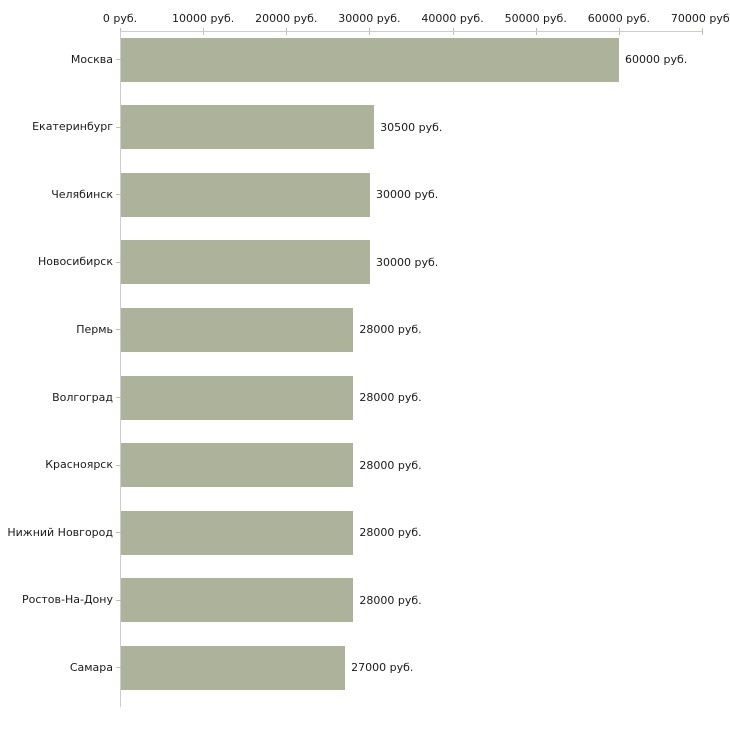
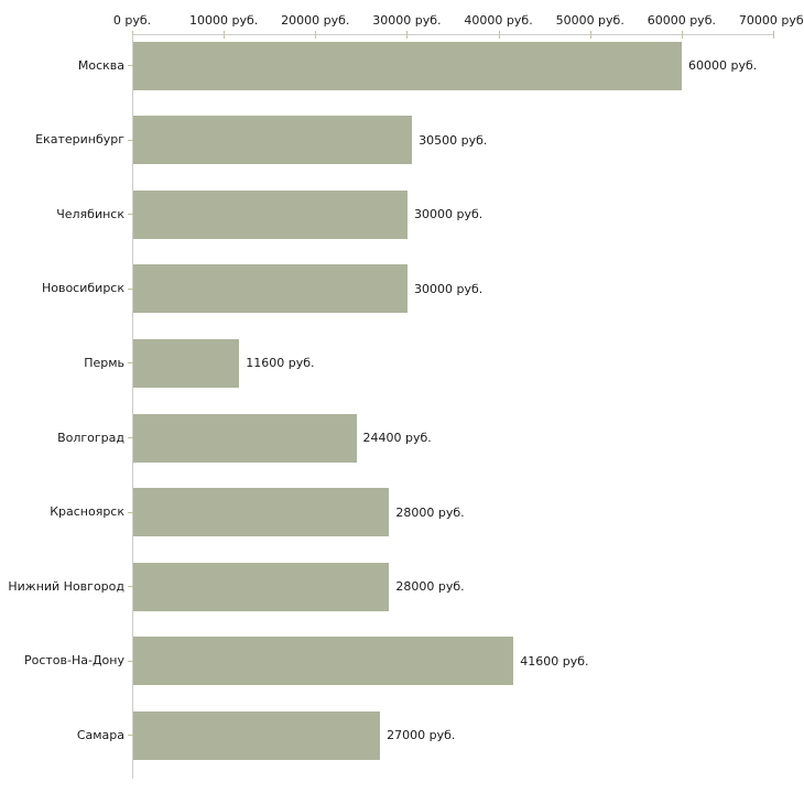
Пермь: 28000 -> 11600
Волгоград: 28000 -> 24400
Ростов-На-Дону: 28000 -> 41600
